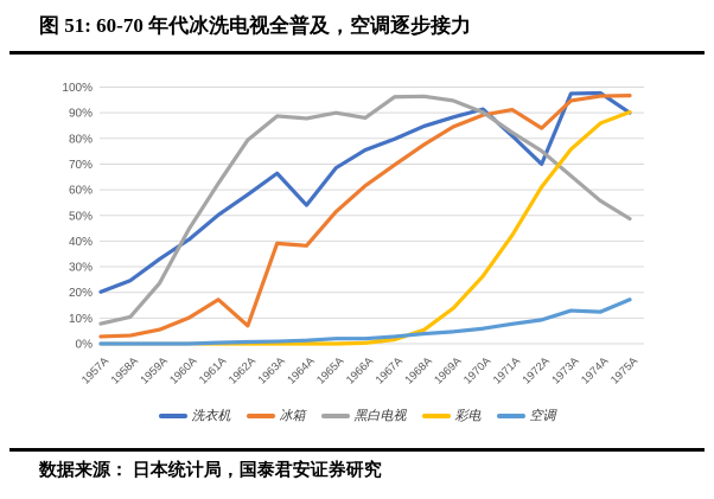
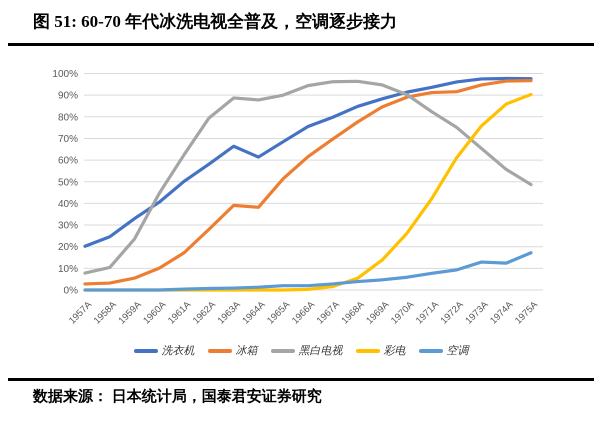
冰箱/1962A: 7% -> 28%
洗衣机/1964A: 54% -> 61%
黑白电视/1966A: 88% -> 94%
洗衣机/1971A: 81% -> 94%
洗衣机/1972A: 70% -> 96%
冰箱/1972A: 84% -> 92%
洗衣机/1975A: 90% -> 98%
